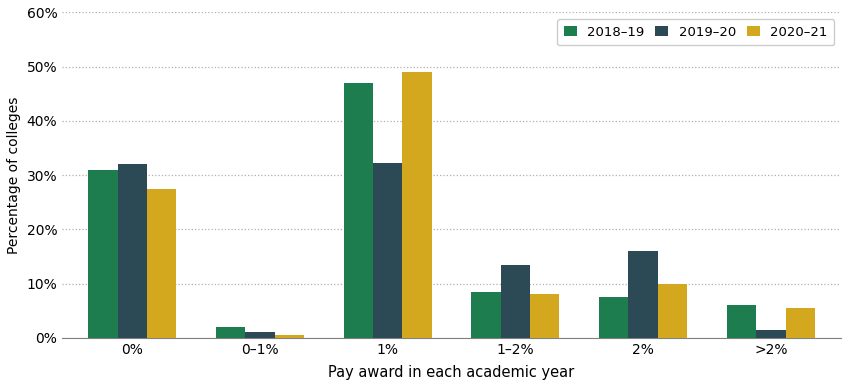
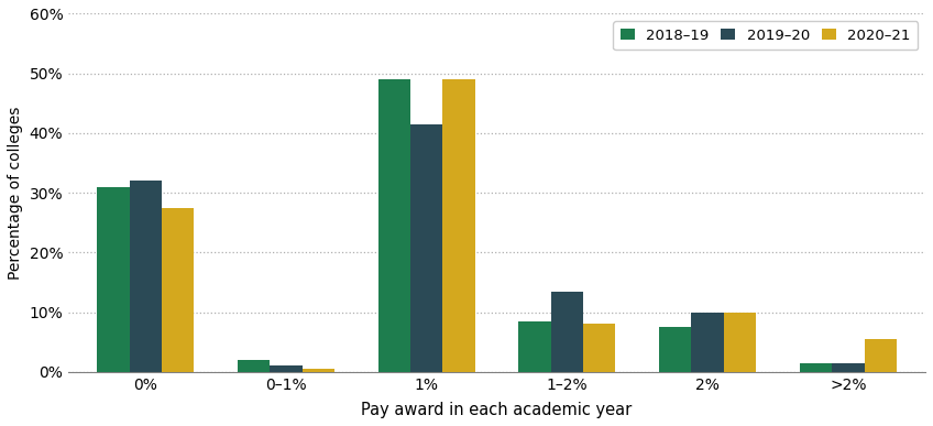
2018–19/1%: 47.0% -> 49.0%
2019–20/1%: 32.2% -> 41.5%
2019–20/2%: 16.0% -> 10.0%
2018–19/>2%: 6.0% -> 1.5%
